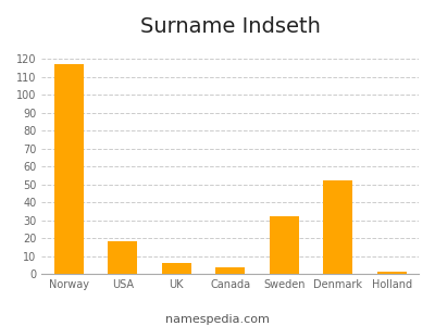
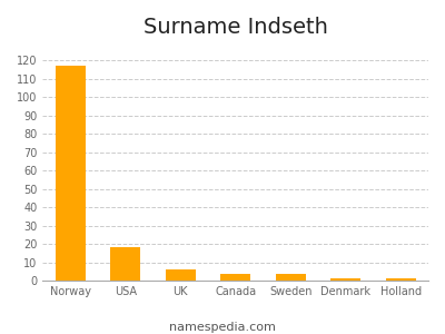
Sweden: 32 -> 4
Denmark: 52 -> 1
